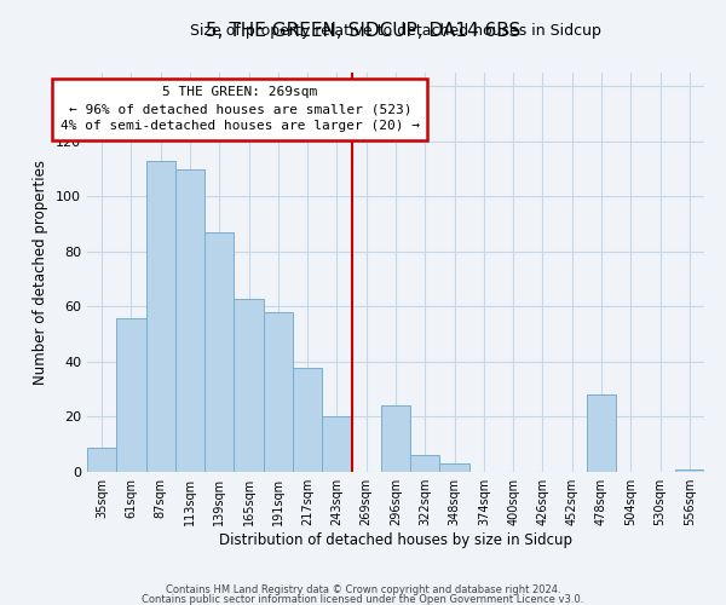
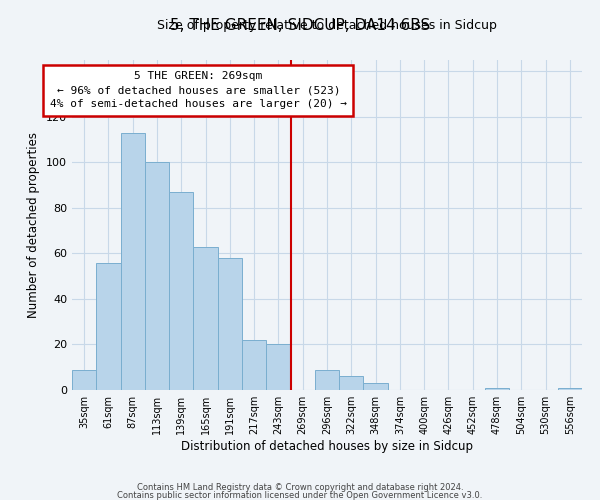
113sqm: 110 -> 100
217sqm: 38 -> 22
296sqm: 24 -> 9
478sqm: 28 -> 1
